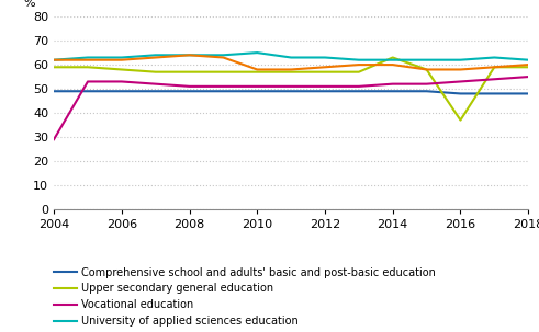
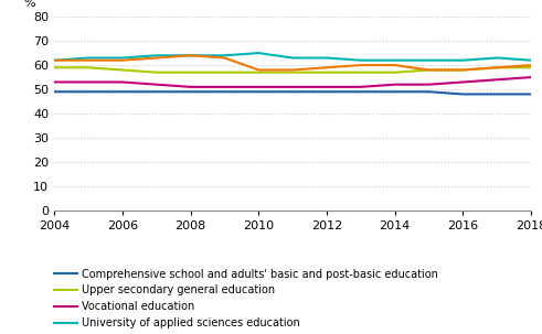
Vocational education/2004: 29 -> 53
Upper secondary general education/2014: 63 -> 57
Upper secondary general education/2016: 37 -> 58
